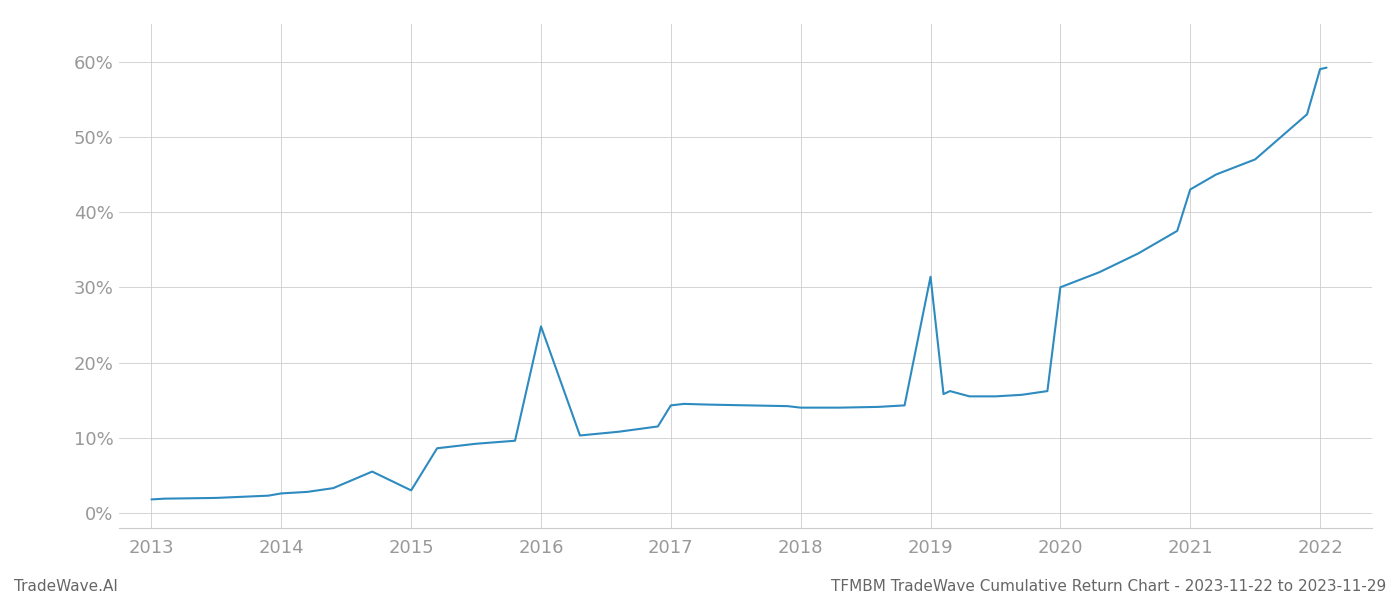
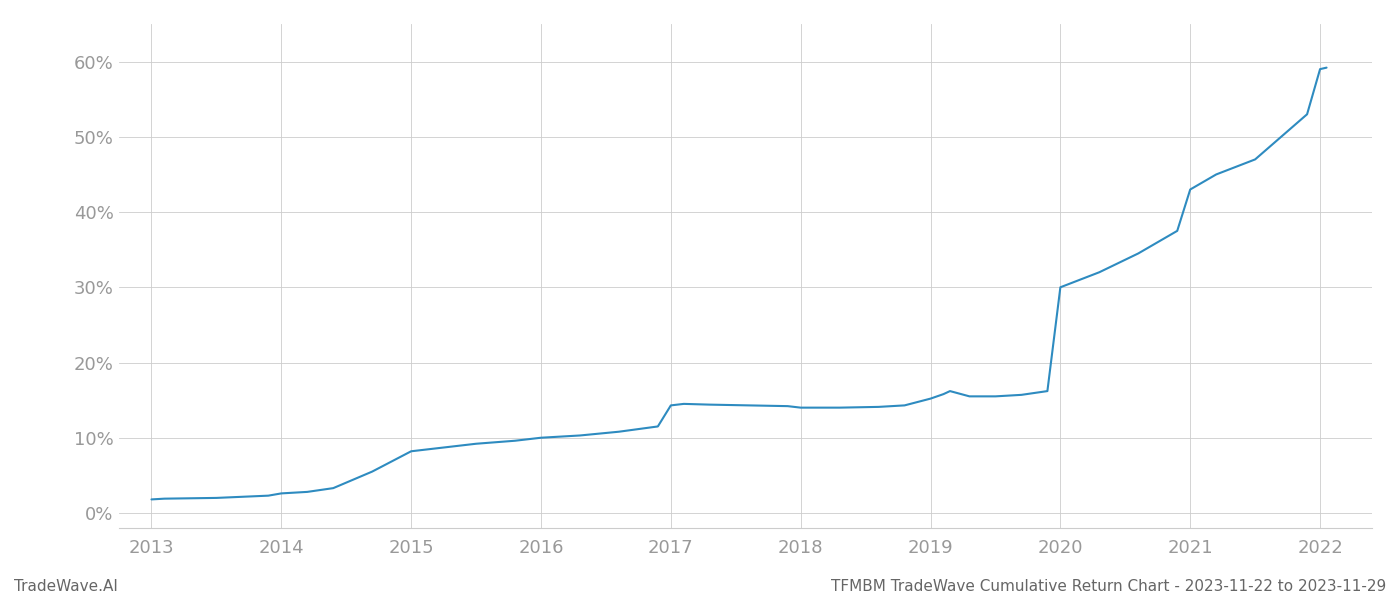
2015: 3.0% -> 8.2%
2016: 24.8% -> 10.0%
2019: 31.4% -> 15.2%
